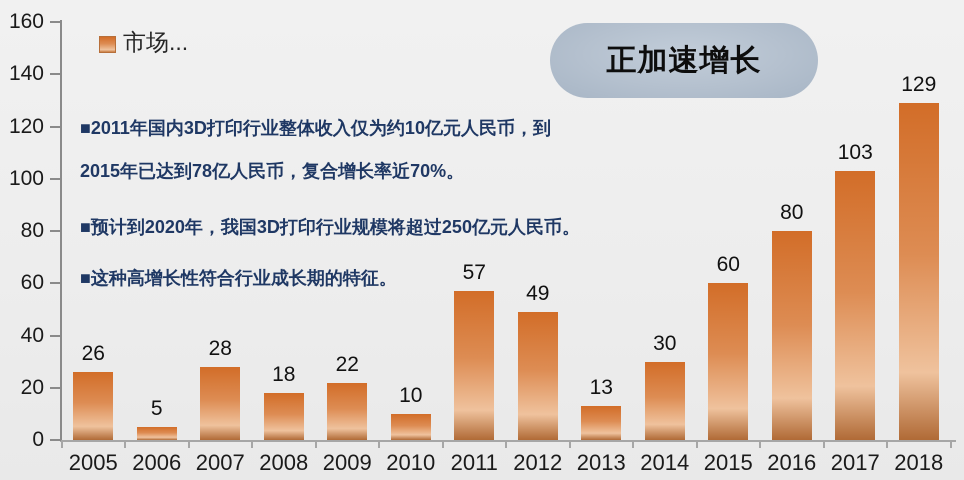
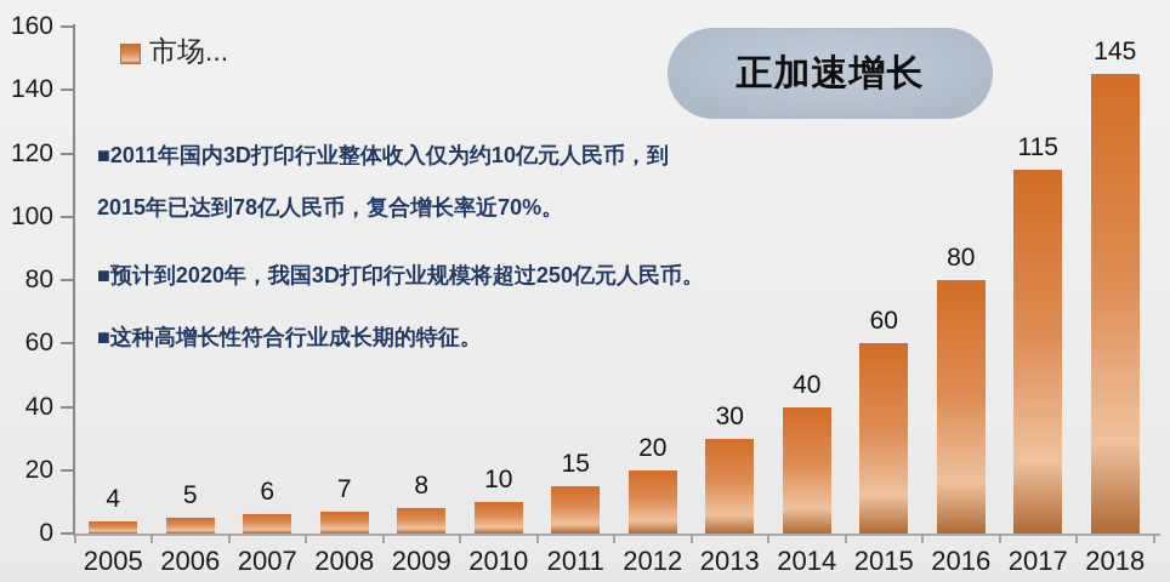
2005: 26 -> 4
2007: 28 -> 6
2008: 18 -> 7
2009: 22 -> 8
2011: 57 -> 15
2012: 49 -> 20
2013: 13 -> 30
2014: 30 -> 40
2017: 103 -> 115
2018: 129 -> 145
